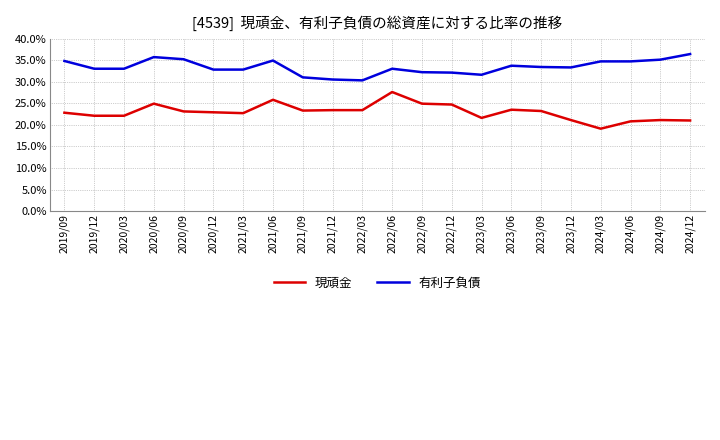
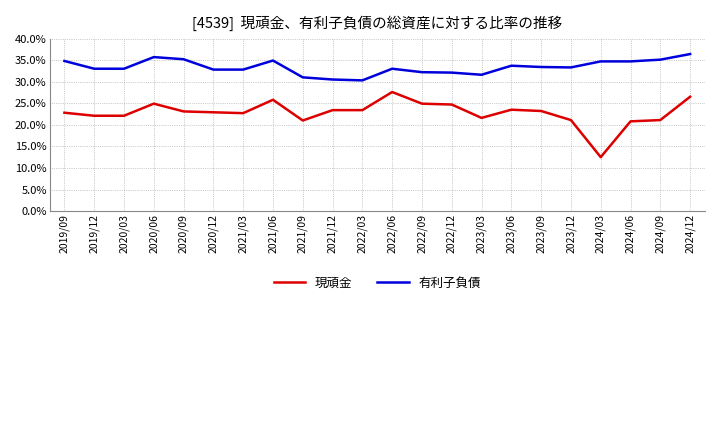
現頑金/2021/09: 23.3% -> 21.0%
現頑金/2024/03: 19.1% -> 12.5%
現頑金/2024/12: 21.0% -> 26.5%
